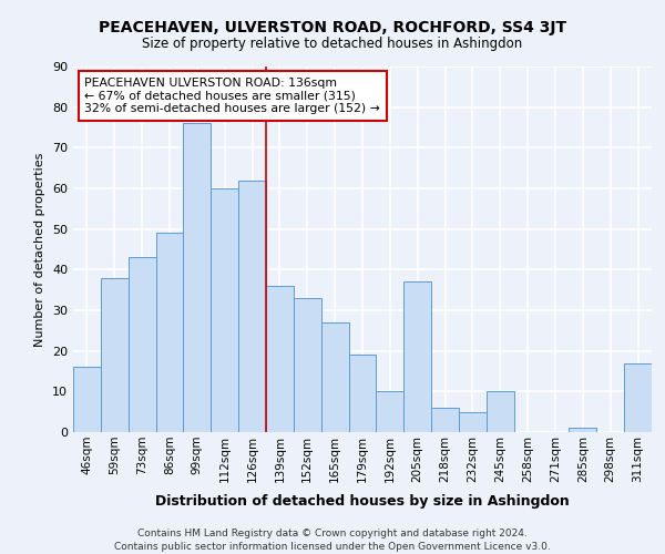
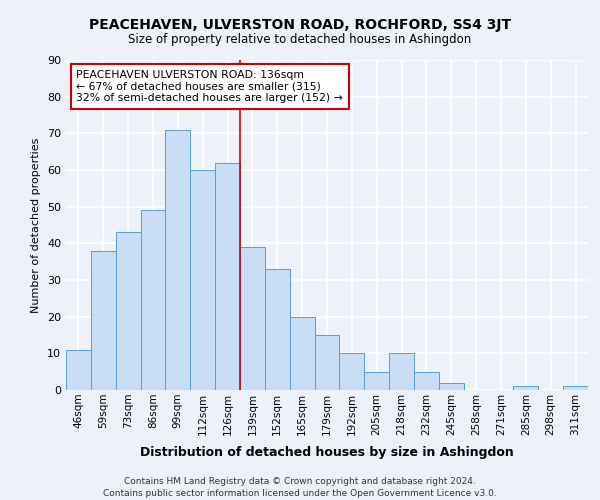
46sqm: 16 -> 11
99sqm: 76 -> 71
139sqm: 36 -> 39
165sqm: 27 -> 20
179sqm: 19 -> 15
205sqm: 37 -> 5
218sqm: 6 -> 10
245sqm: 10 -> 2
311sqm: 17 -> 1
